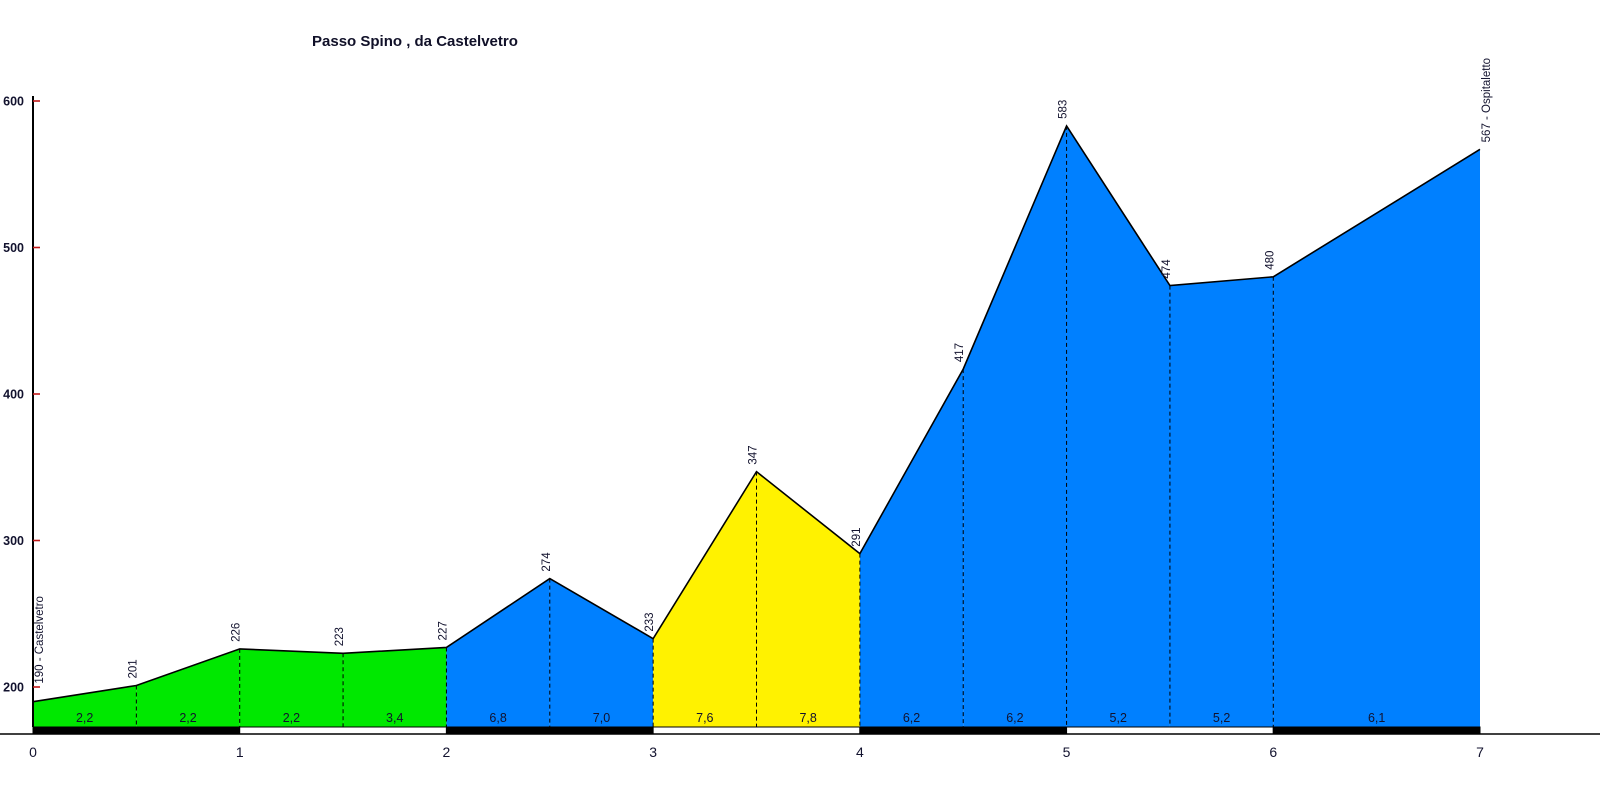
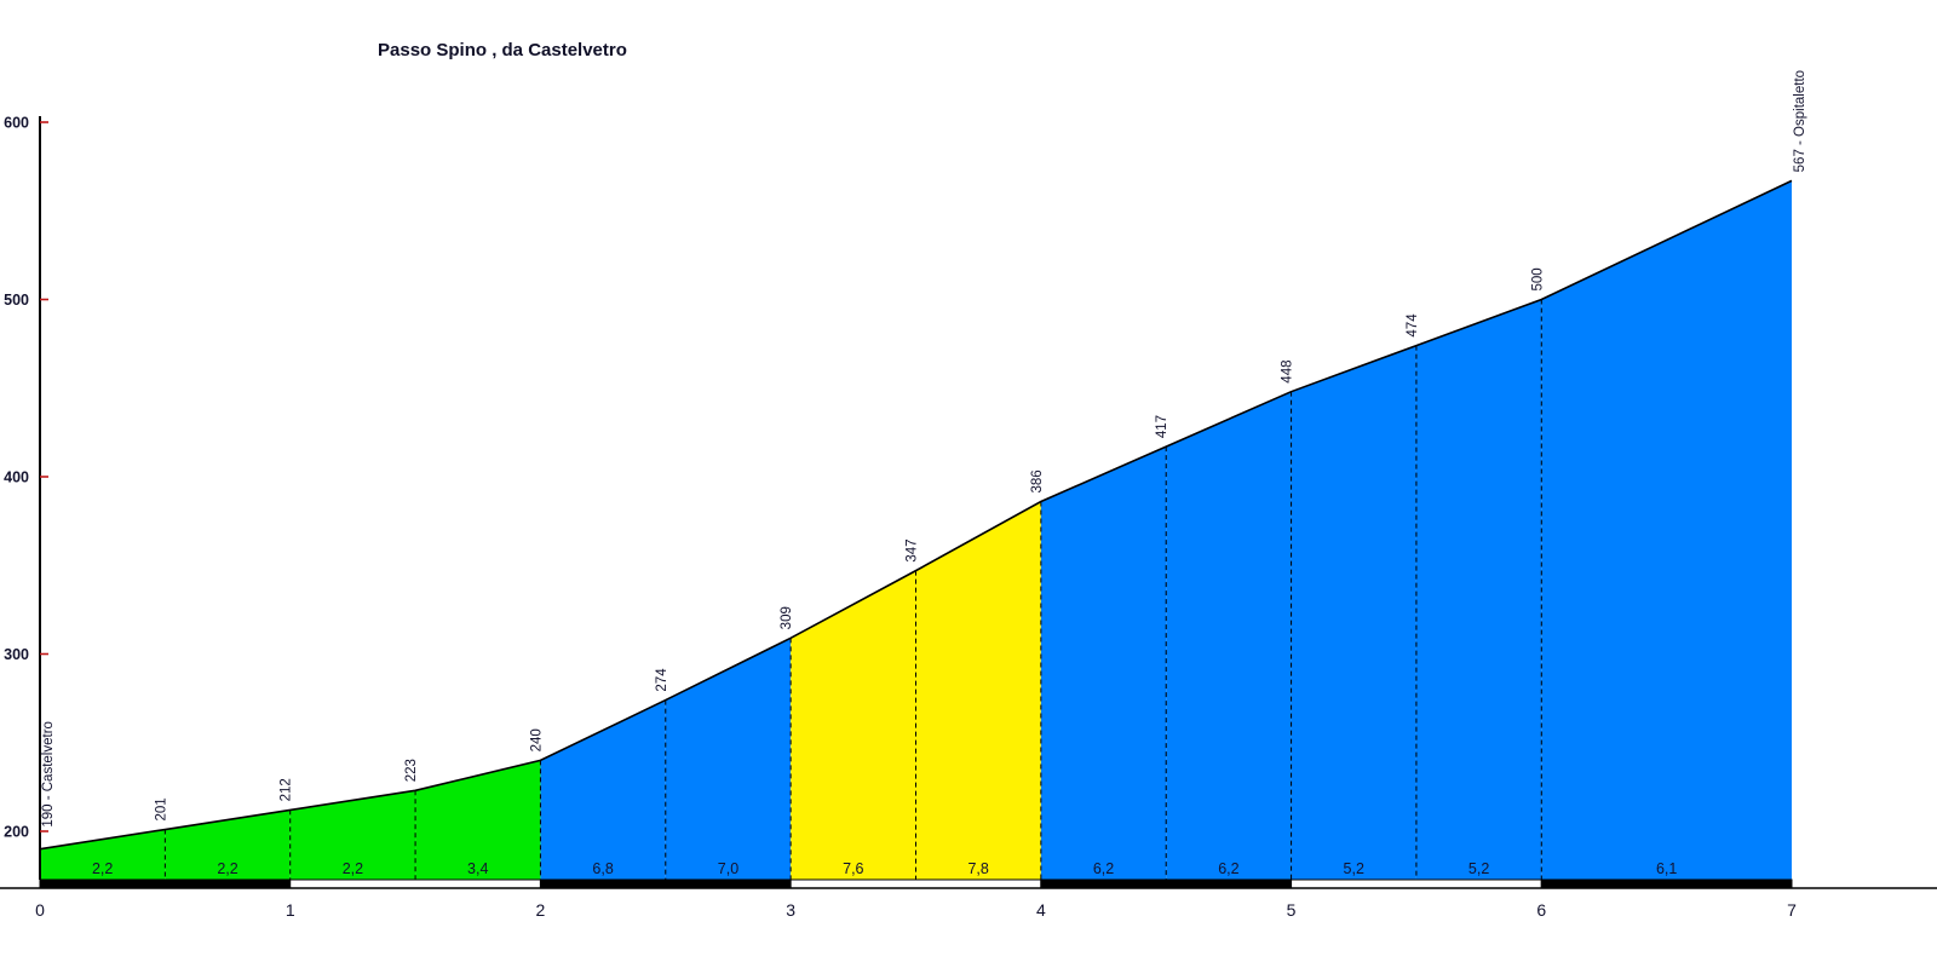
1: 226 -> 212
2: 227 -> 240
3: 233 -> 309
4: 291 -> 386
5: 583 -> 448
6: 480 -> 500
